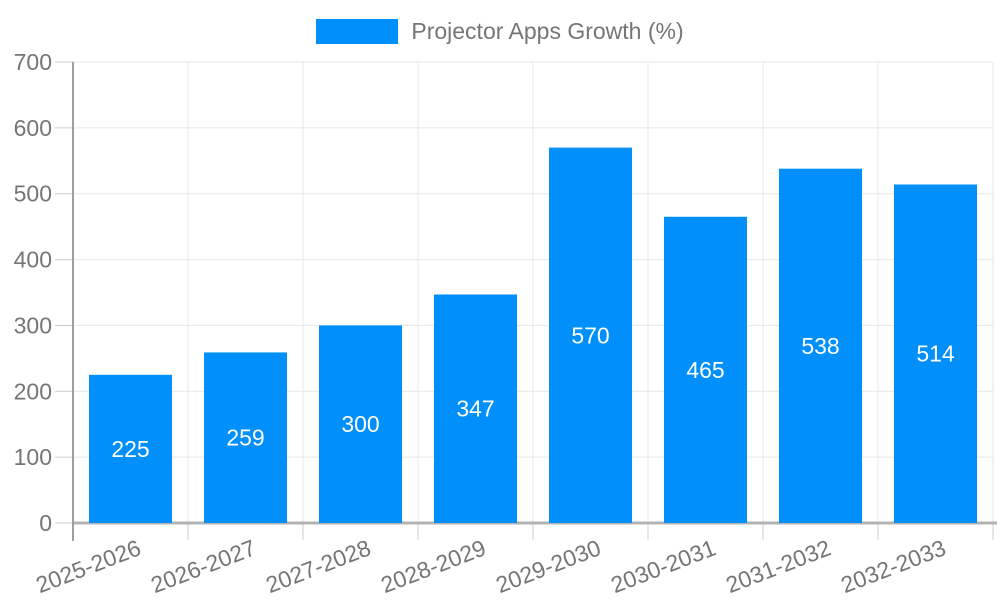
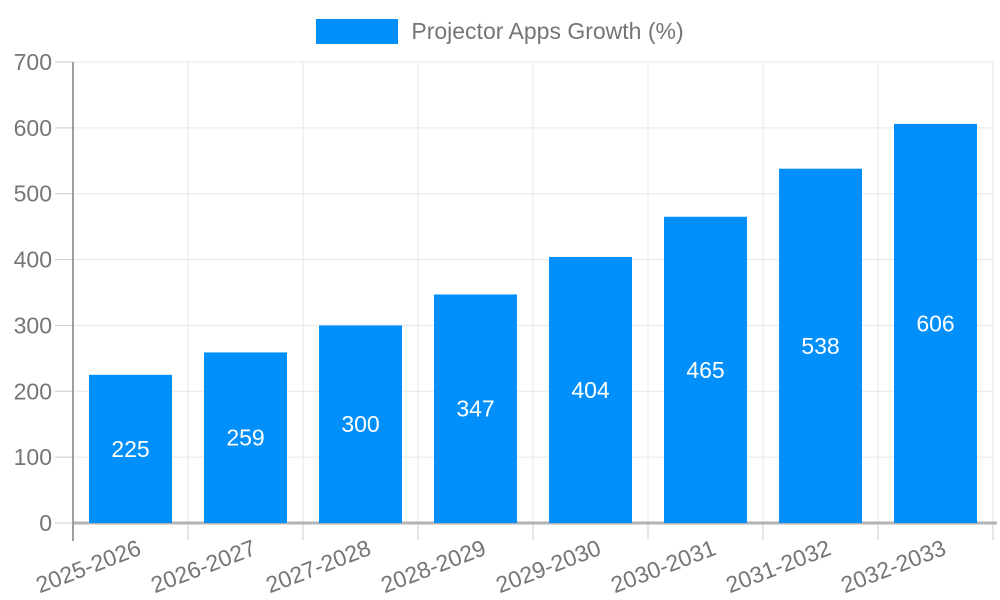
2029-2030: 570 -> 404
2032-2033: 514 -> 606
